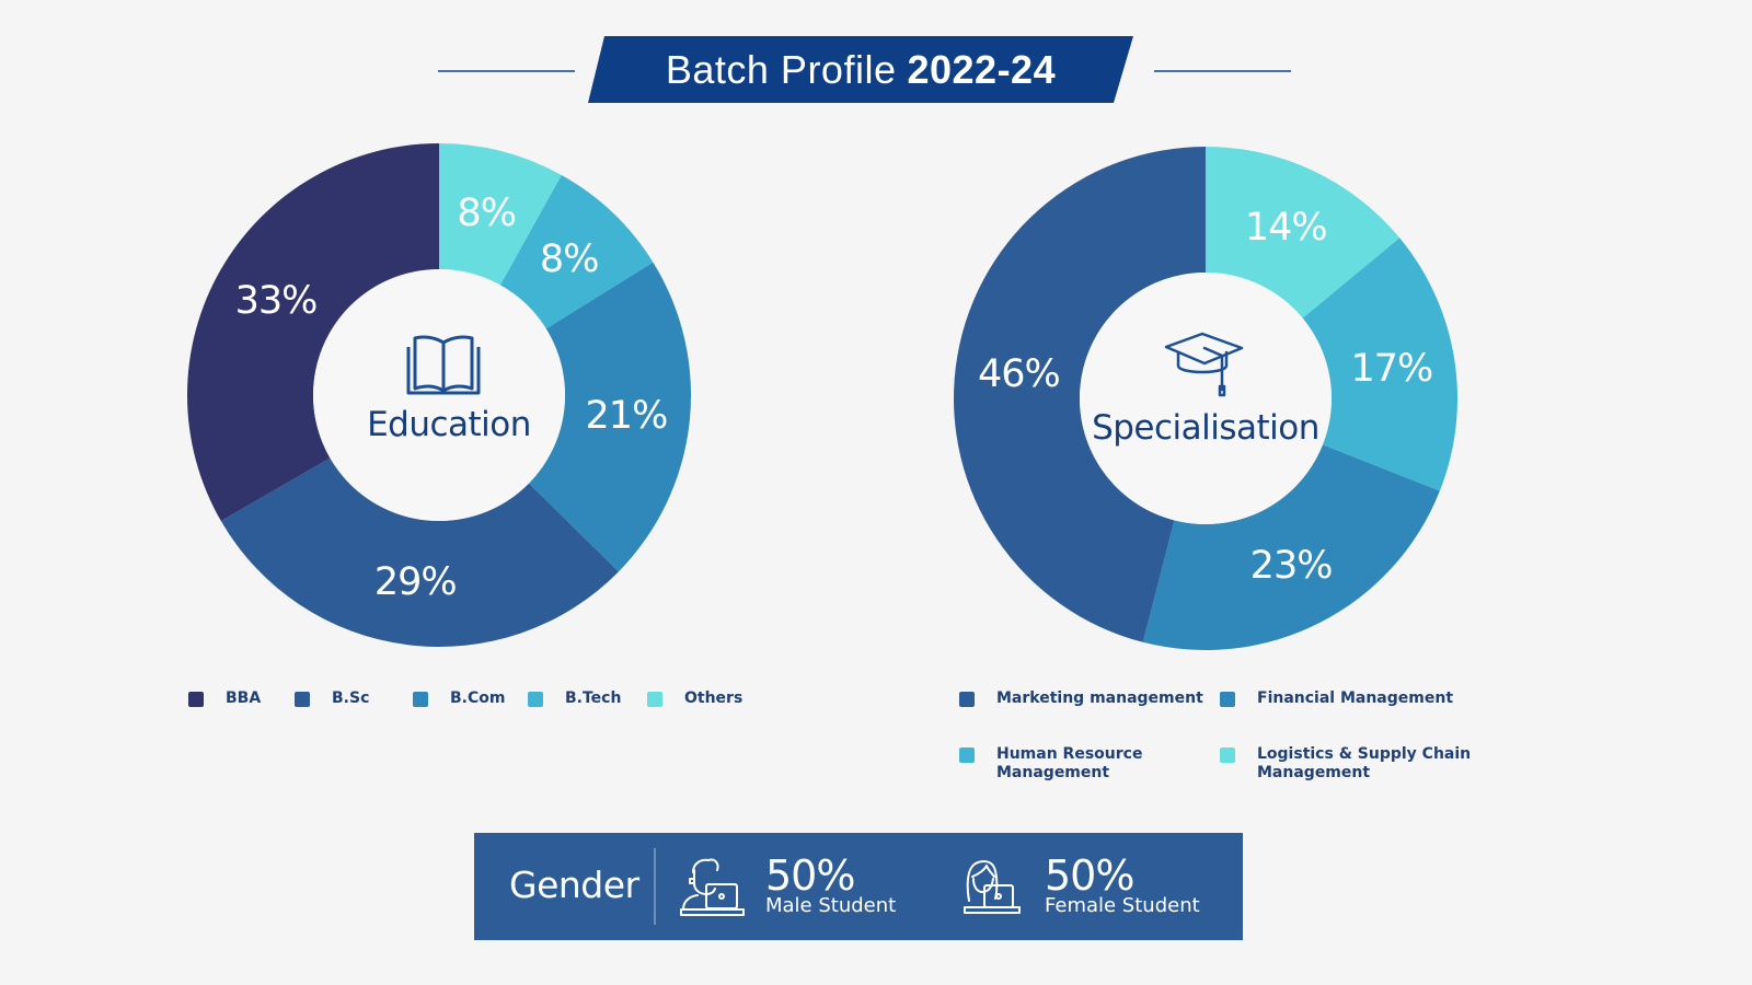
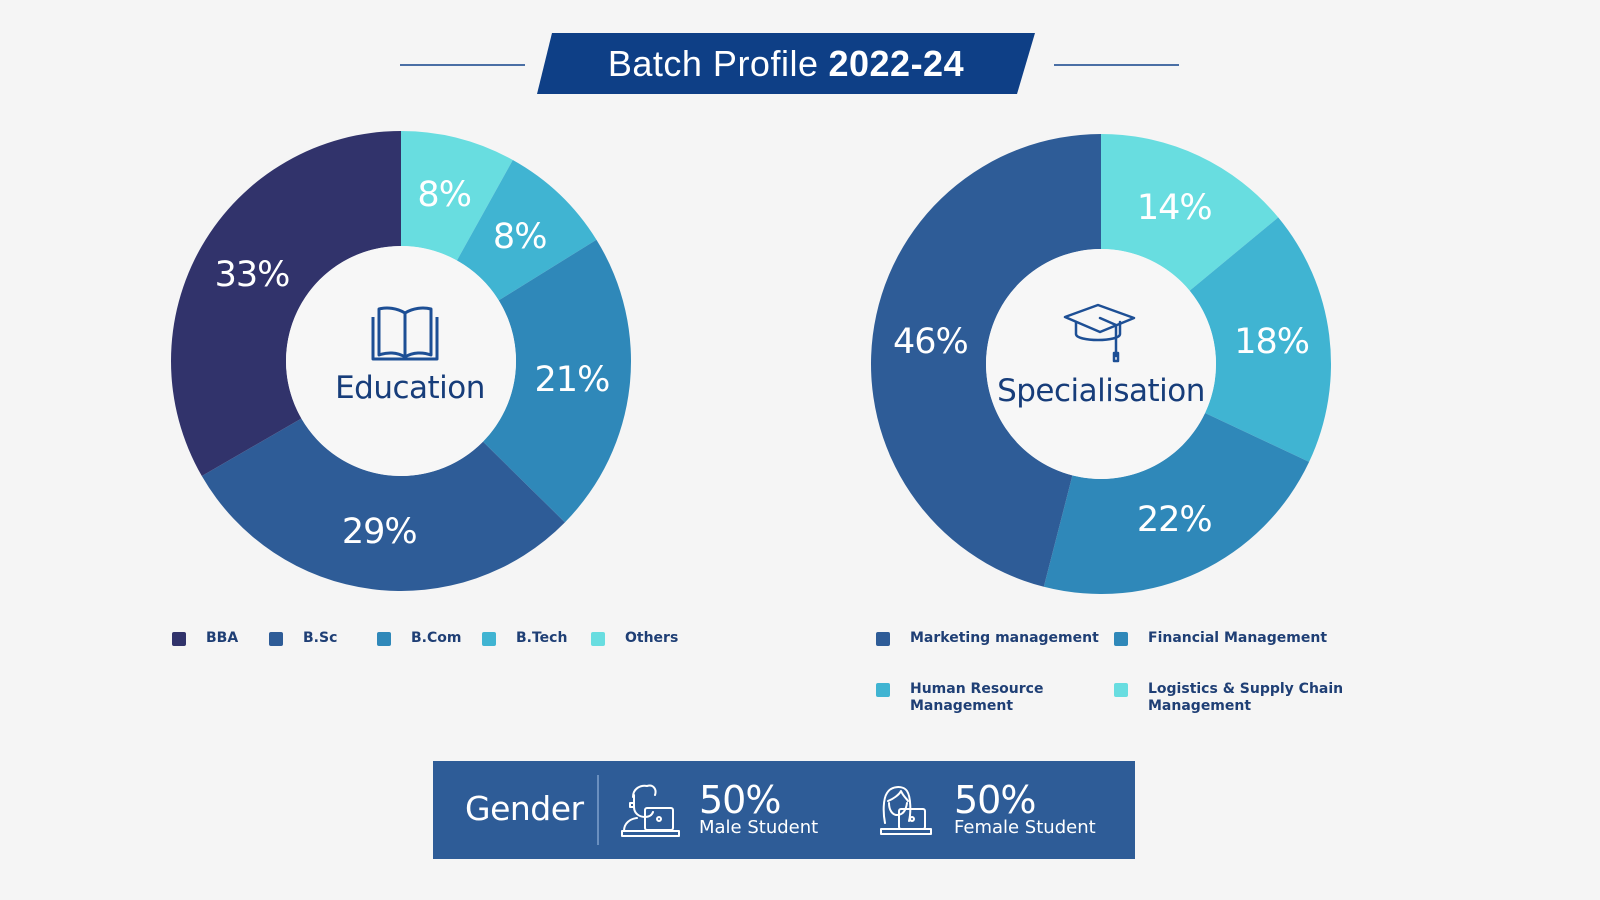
Specialisation/Human Resource Management: 17% -> 18%
Specialisation/Financial Management: 23% -> 22%
